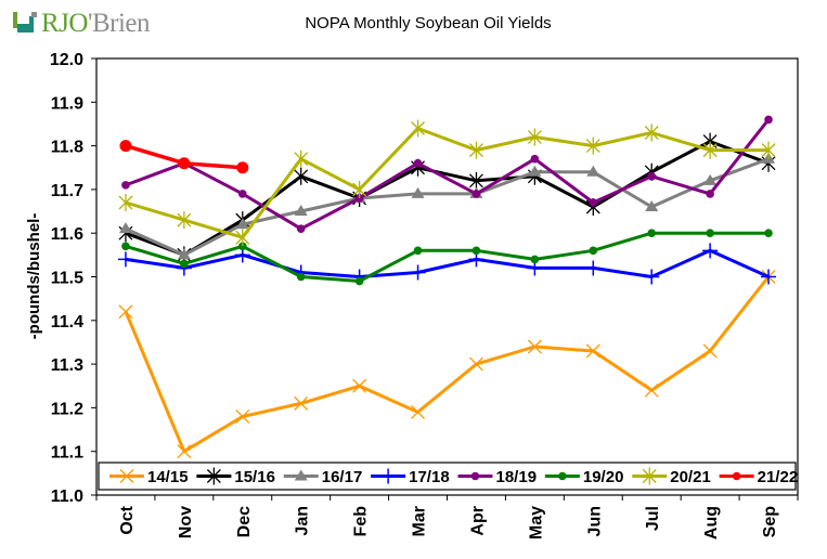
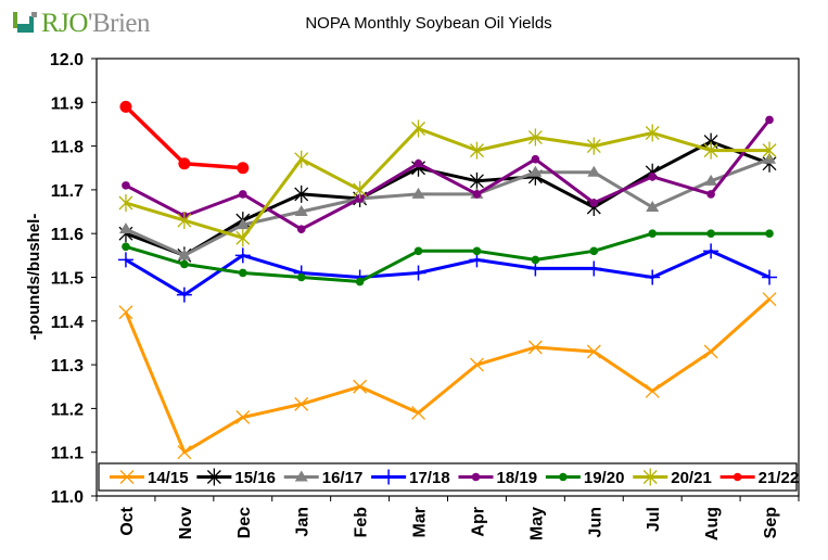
21/22/Oct: 11.80 -> 11.89
17/18/Nov: 11.52 -> 11.46
18/19/Nov: 11.76 -> 11.64
19/20/Dec: 11.57 -> 11.51
15/16/Jan: 11.73 -> 11.69
14/15/Sep: 11.50 -> 11.45
